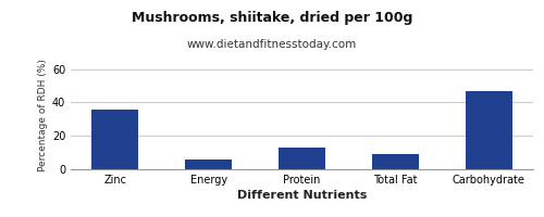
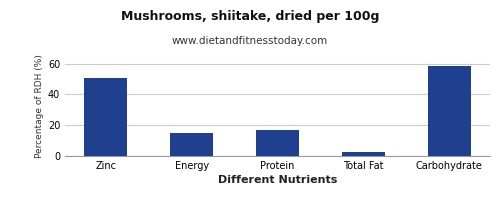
Zinc: 36 -> 51
Energy: 6 -> 15
Protein: 13 -> 17
Total Fat: 9 -> 2
Carbohydrate: 47 -> 58
